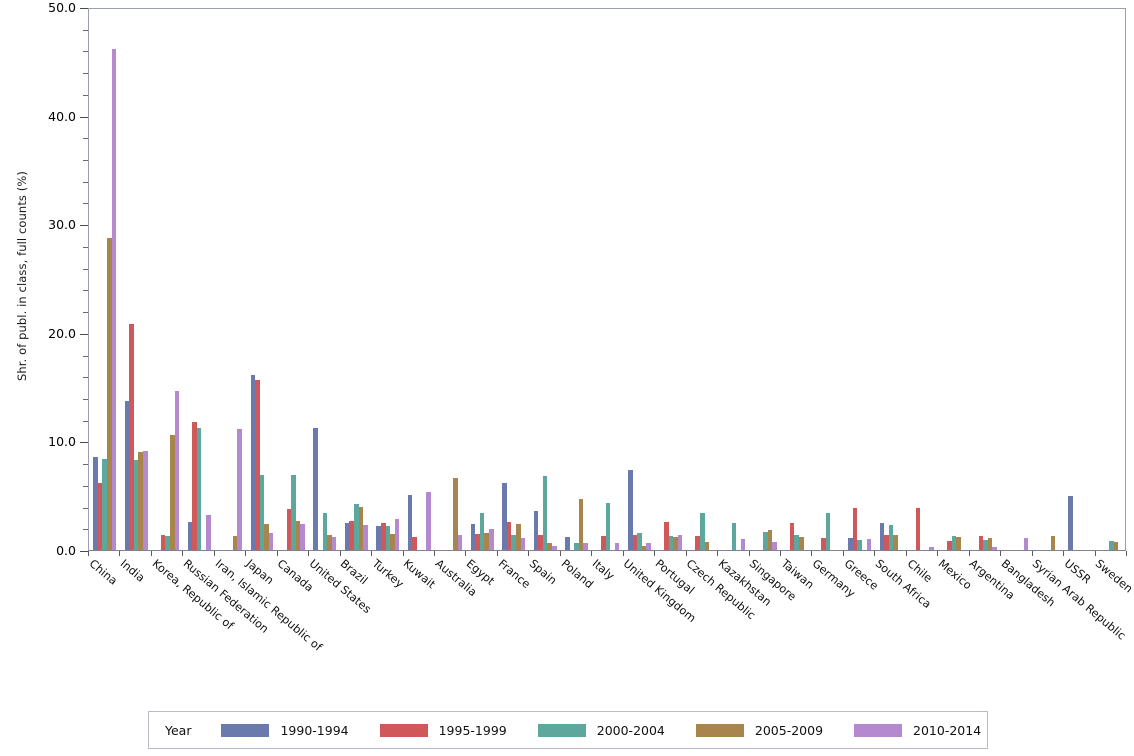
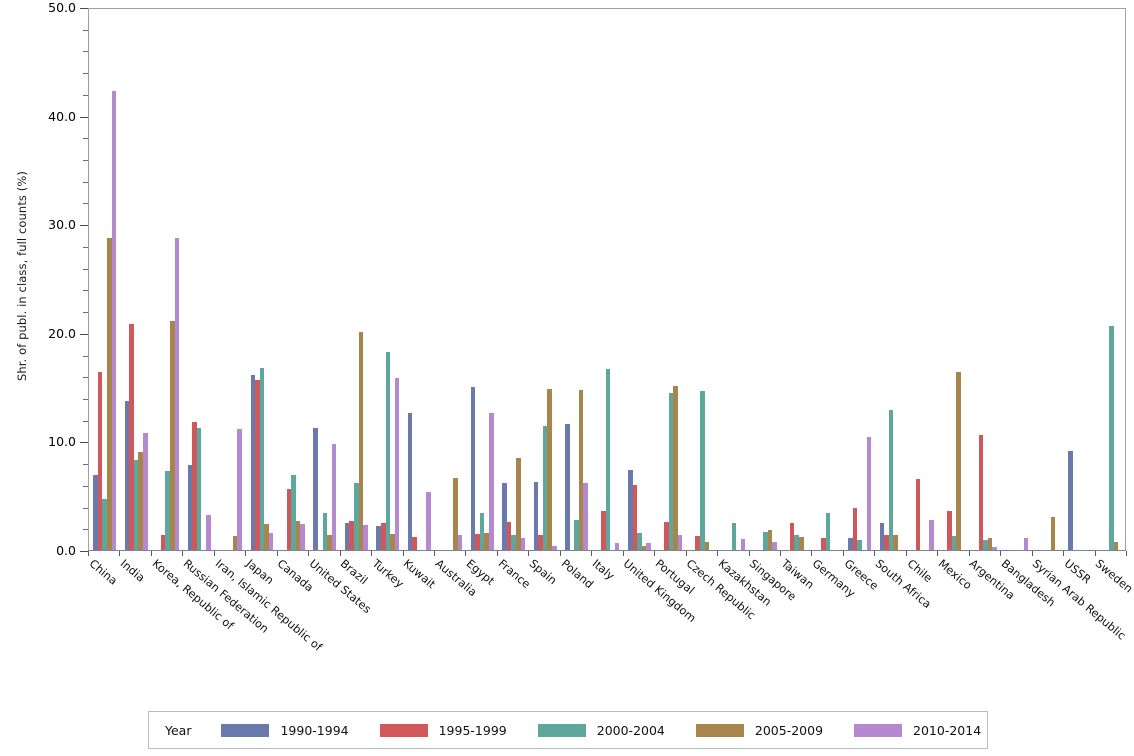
1990-1994/China: 8.6 -> 6.9
1995-1999/China: 6.2 -> 16.4
2000-2004/China: 8.4 -> 4.7
2010-2014/China: 46.1 -> 42.3
2010-2014/India: 9.1 -> 10.8
2000-2004/Korea, Republic of: 1.3 -> 7.3
2005-2009/Korea, Republic of: 10.6 -> 21.1
2010-2014/Korea, Republic of: 14.6 -> 28.7
1990-1994/Russian Federation: 2.6 -> 7.8
2000-2004/Japan: 6.9 -> 16.8
1995-1999/Canada: 3.8 -> 5.6
2010-2014/United States: 1.2 -> 9.8
2000-2004/Brazil: 4.2 -> 6.2
2005-2009/Brazil: 4.0 -> 20.1
2000-2004/Turkey: 2.2 -> 18.2
2010-2014/Turkey: 2.9 -> 15.8
1990-1994/Kuwait: 5.1 -> 12.6
1990-1994/Egypt: 2.4 -> 15.0
2010-2014/Egypt: 1.9 -> 12.6
2005-2009/France: 2.4 -> 8.5
1990-1994/Spain: 3.6 -> 6.3
2000-2004/Spain: 6.8 -> 11.4
2005-2009/Spain: 0.6 -> 14.8
1990-1994/Poland: 1.2 -> 11.6
2000-2004/Poland: 0.6 -> 2.8
2005-2009/Poland: 4.7 -> 14.7
2010-2014/Poland: 0.6 -> 6.2
1995-1999/Italy: 1.3 -> 3.6
2000-2004/Italy: 4.3 -> 16.7
1995-1999/United Kingdom: 1.4 -> 6.0
2000-2004/Portugal: 1.3 -> 14.5
2005-2009/Portugal: 1.2 -> 15.1
2000-2004/Czech Republic: 3.4 -> 14.6
2010-2014/Greece: 1.0 -> 10.4
2000-2004/South Africa: 2.3 -> 12.9
1995-1999/Chile: 3.9 -> 6.5
2010-2014/Chile: 0.3 -> 2.8
1995-1999/Mexico: 0.8 -> 3.6
2005-2009/Mexico: 1.2 -> 16.4
1995-1999/Argentina: 1.3 -> 10.6
2005-2009/Syrian Arab Republic: 1.3 -> 3.0
1990-1994/USSR: 5.0 -> 9.1
2000-2004/Sweden: 0.8 -> 20.6
